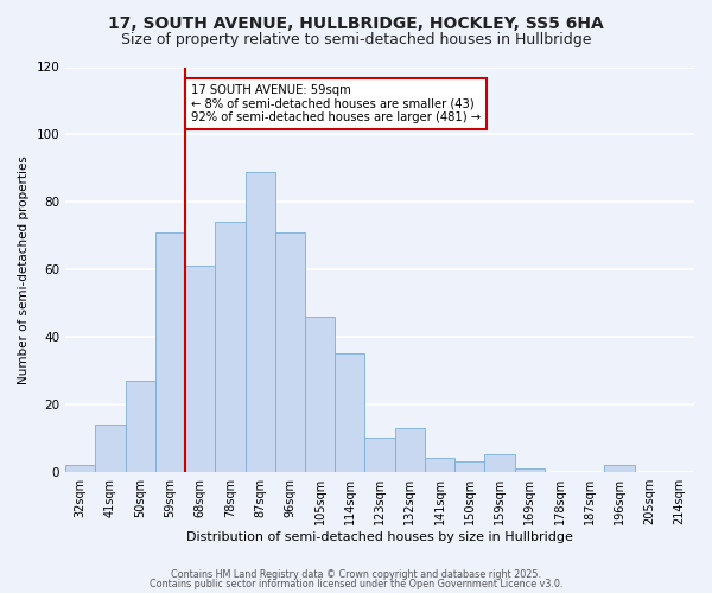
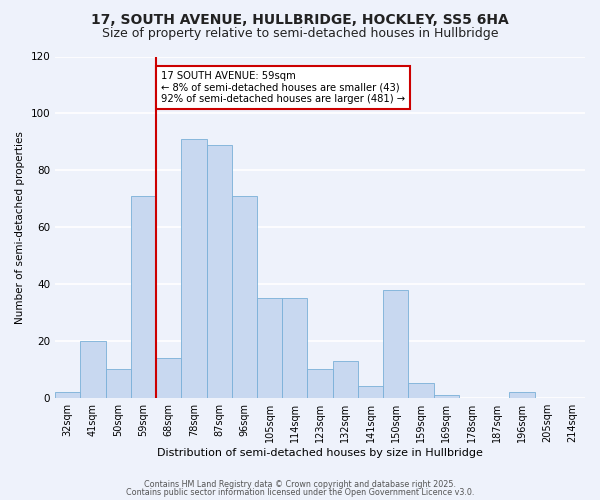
41sqm: 14 -> 20
50sqm: 27 -> 10
68sqm: 61 -> 14
78sqm: 74 -> 91
105sqm: 46 -> 35
150sqm: 3 -> 38
